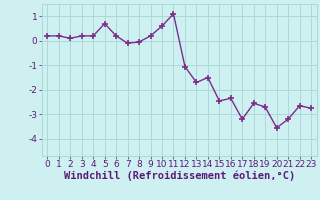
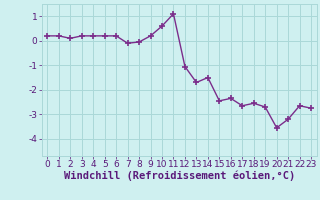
5: 0.70 -> 0.20
17: -3.20 -> -2.65
